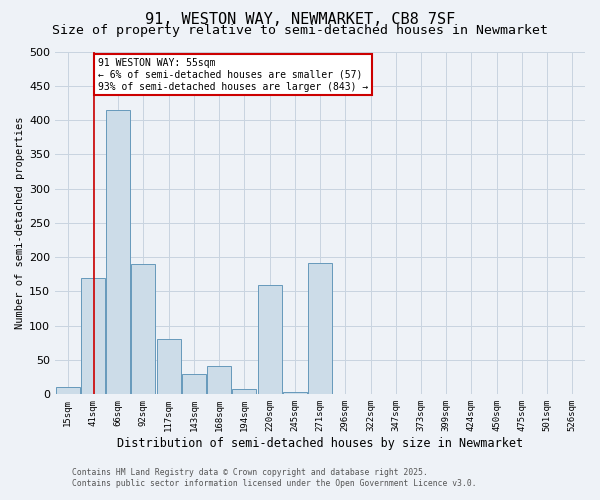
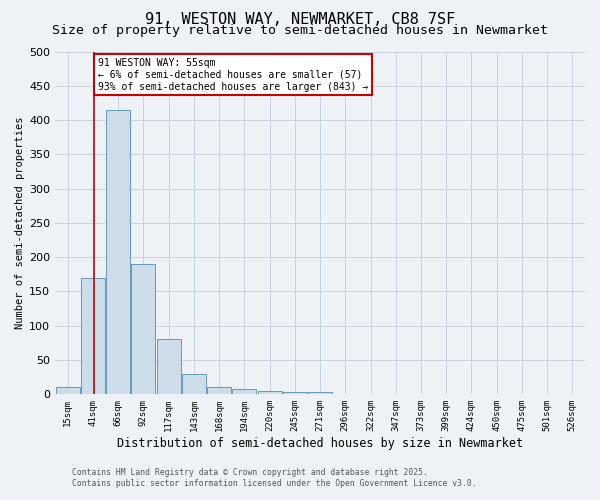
168sqm: 42 -> 10
220sqm: 160 -> 5
271sqm: 192 -> 3
